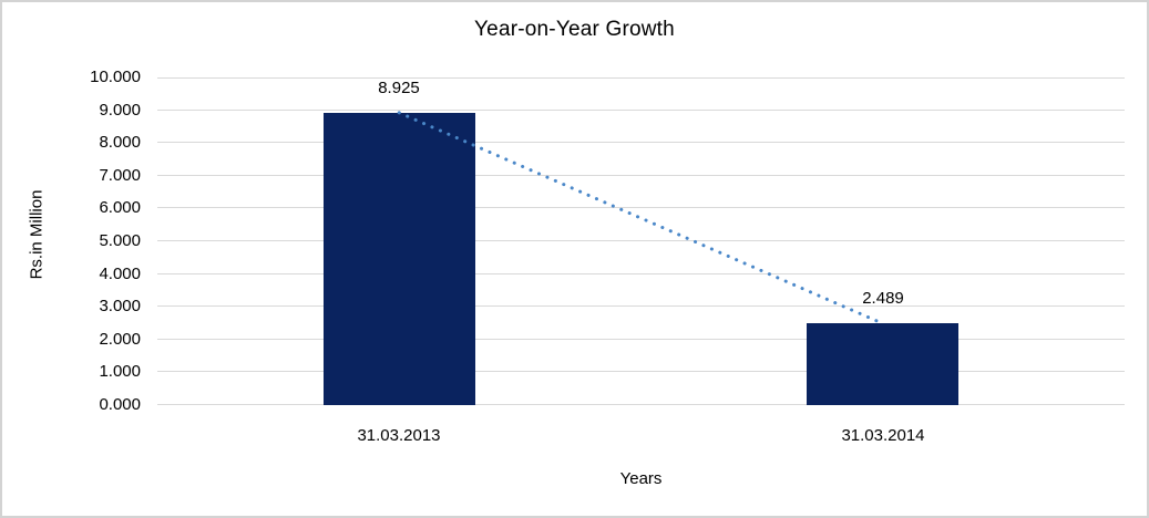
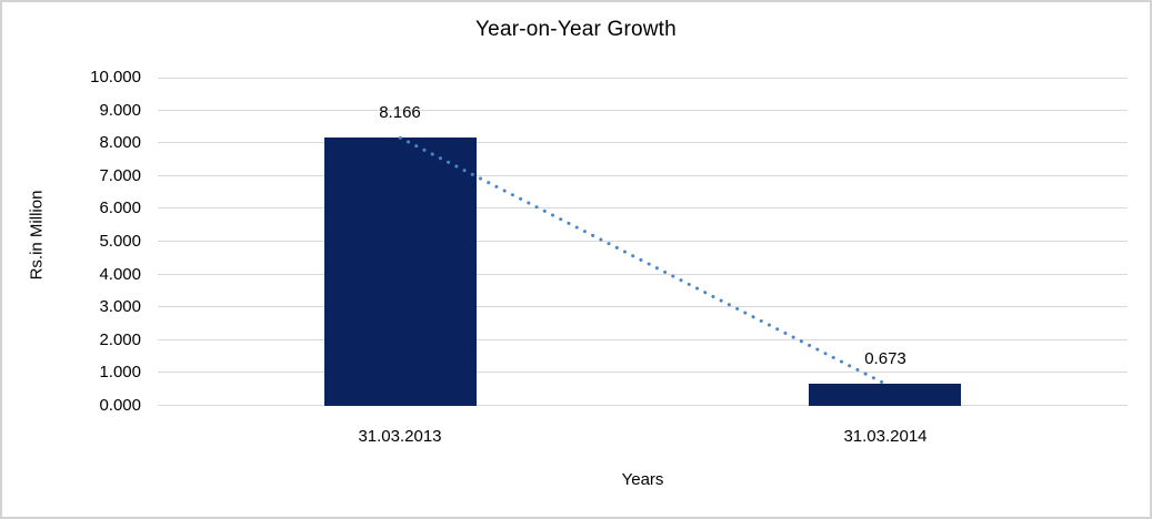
31.03.2013: 8.925 -> 8.166
31.03.2014: 2.489 -> 0.673
